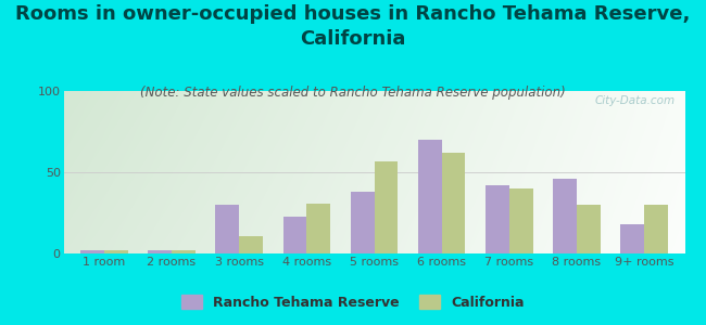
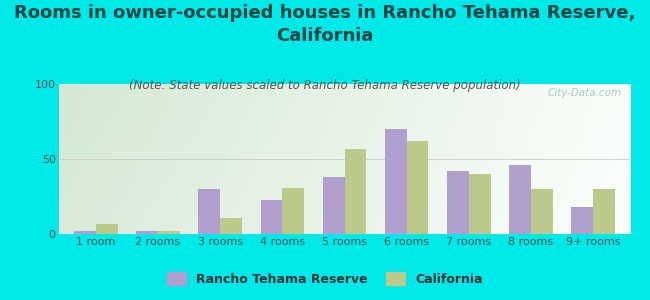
California/1 room: 2 -> 7
